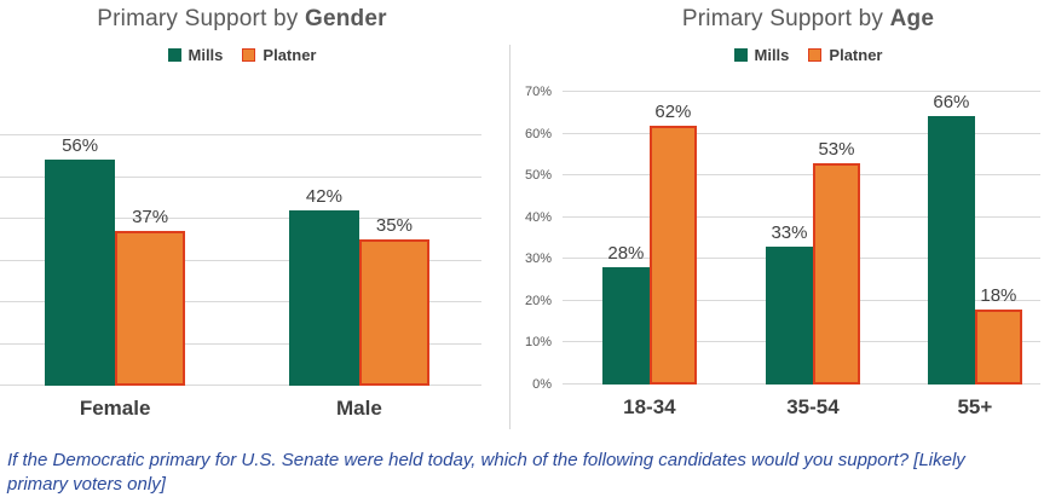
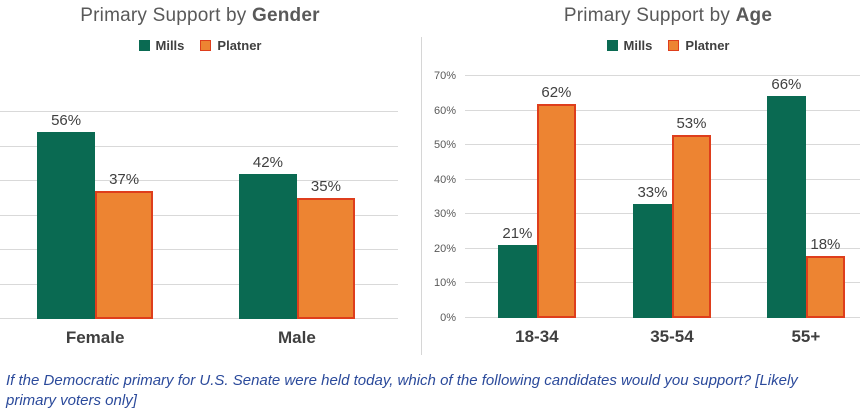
Primary Support by Age/Mills/18-34: 28% -> 21%
